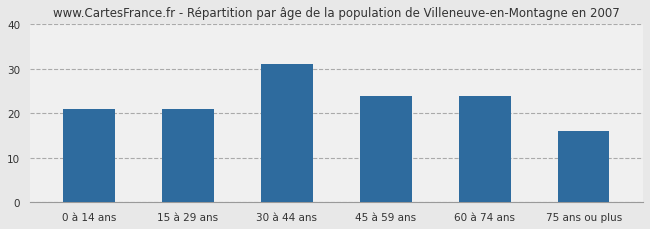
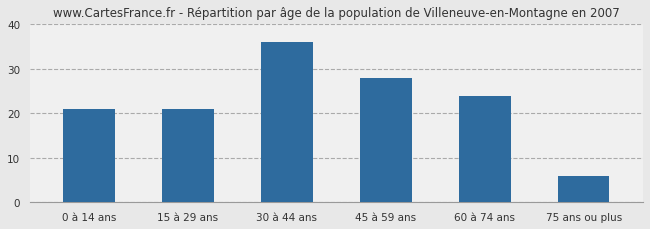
30 à 44 ans: 31 -> 36
45 à 59 ans: 24 -> 28
75 ans ou plus: 16 -> 6
